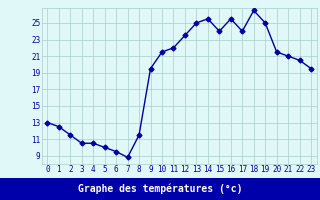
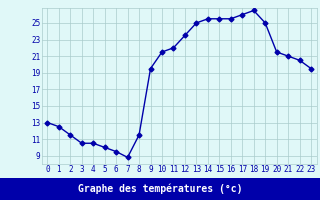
15: 24.0 -> 25.5
17: 24.0 -> 26.0
